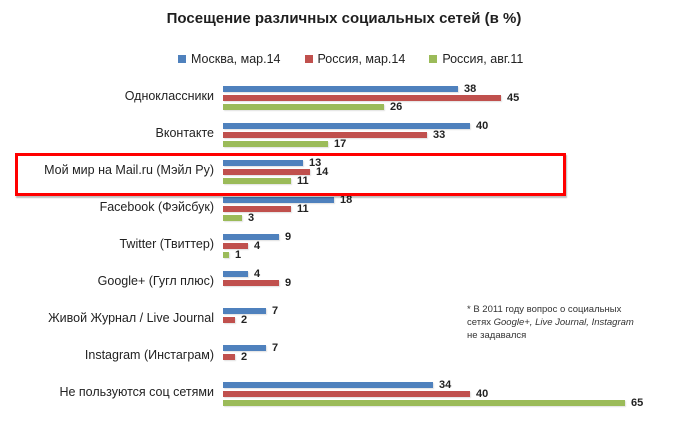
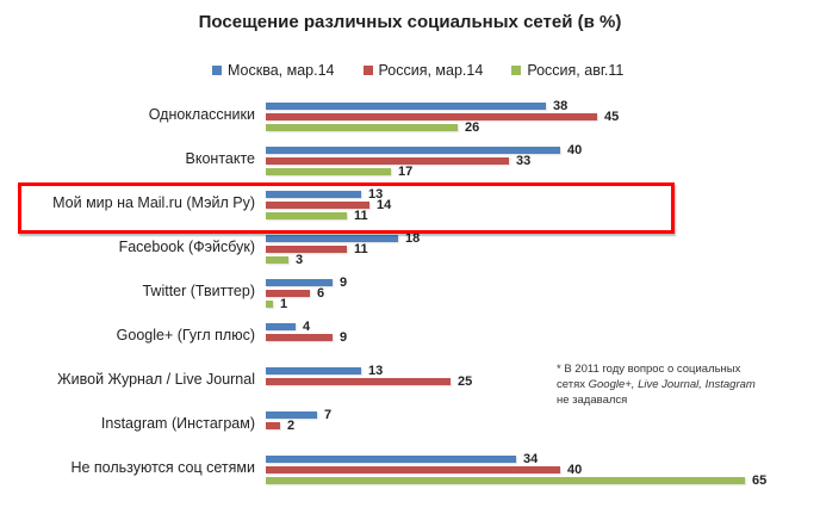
Россия, мар.14/Twitter (Твиттер): 4 -> 6
Москва, мар.14/Живой Журнал / Live Journal: 7 -> 13
Россия, мар.14/Живой Журнал / Live Journal: 2 -> 25
